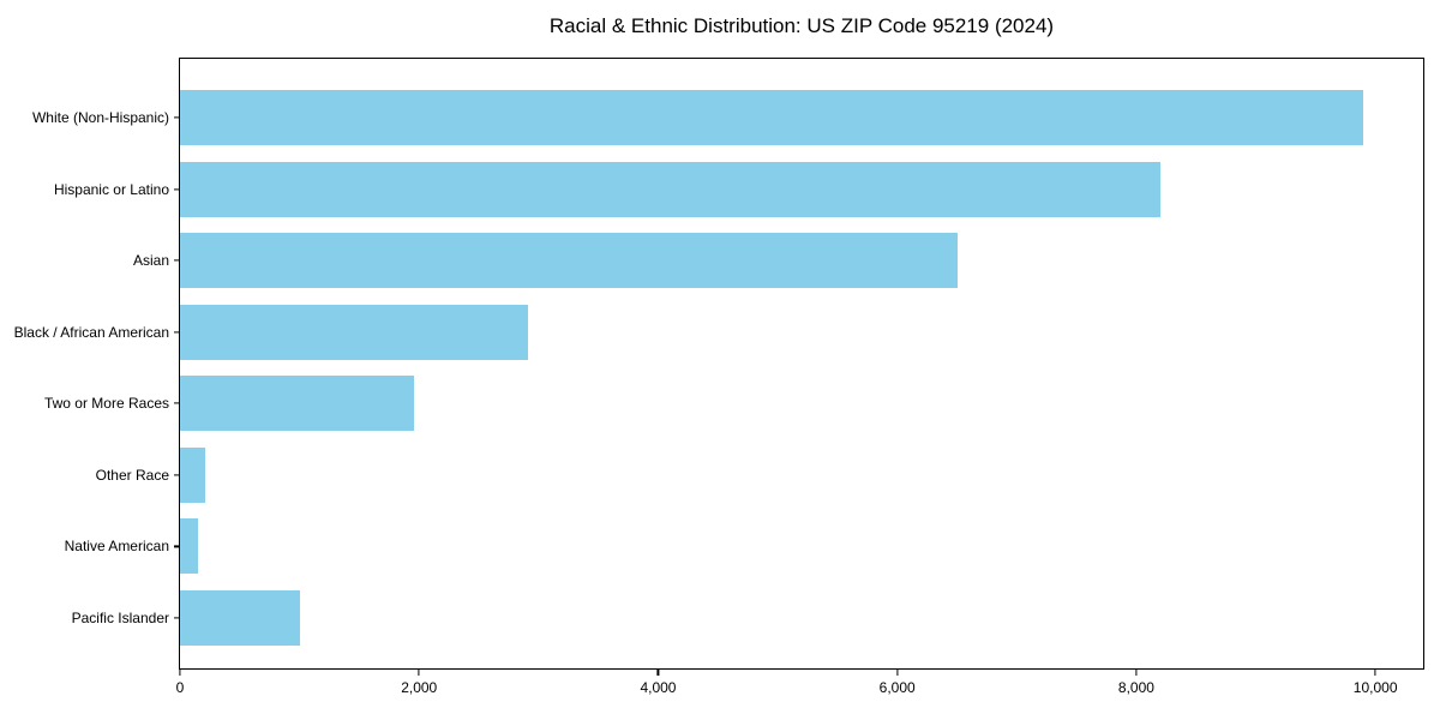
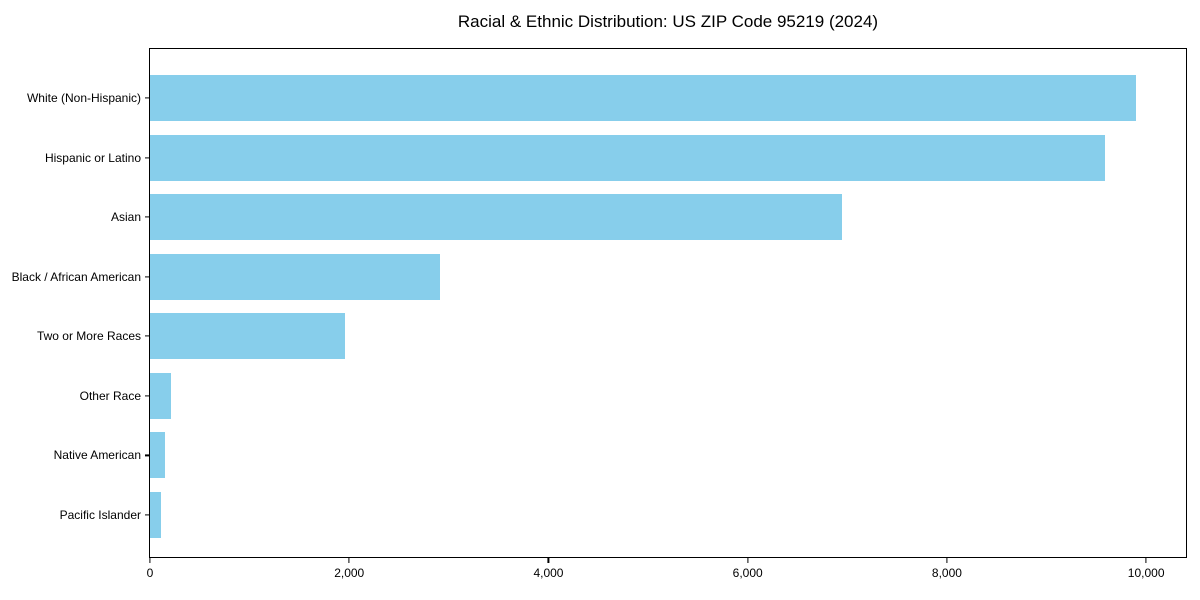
Hispanic or Latino: 8200 -> 9600
Asian: 6500 -> 7000
Pacific Islander: 1000 -> 100
